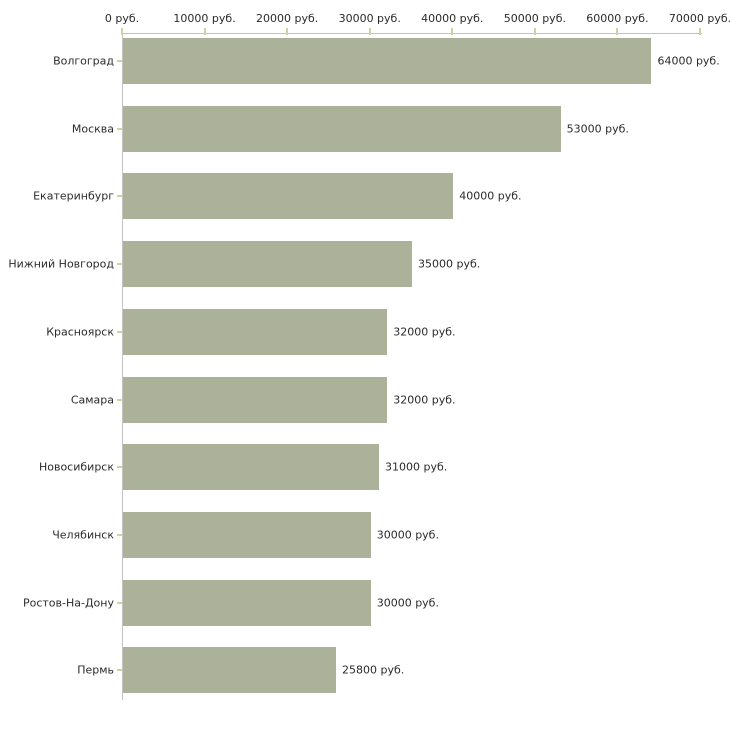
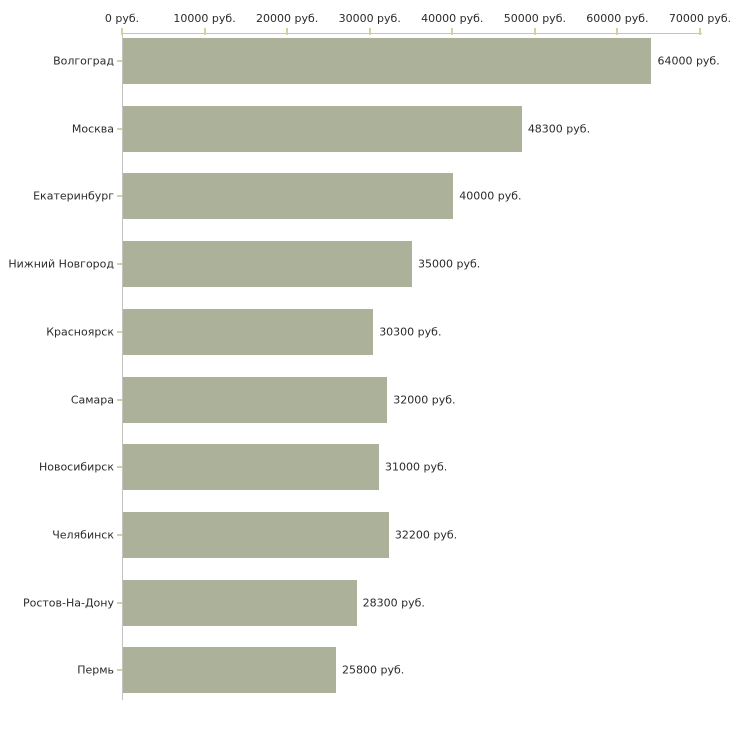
Москва: 53000 -> 48300
Красноярск: 32000 -> 30300
Челябинск: 30000 -> 32200
Ростов-На-Дону: 30000 -> 28300
